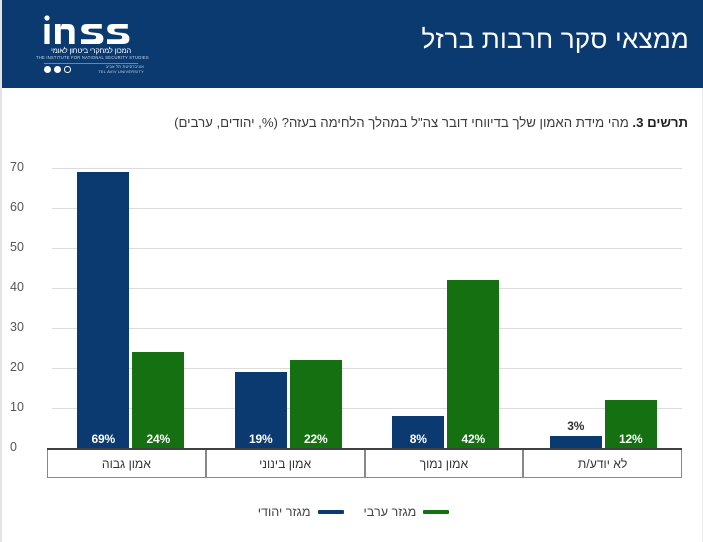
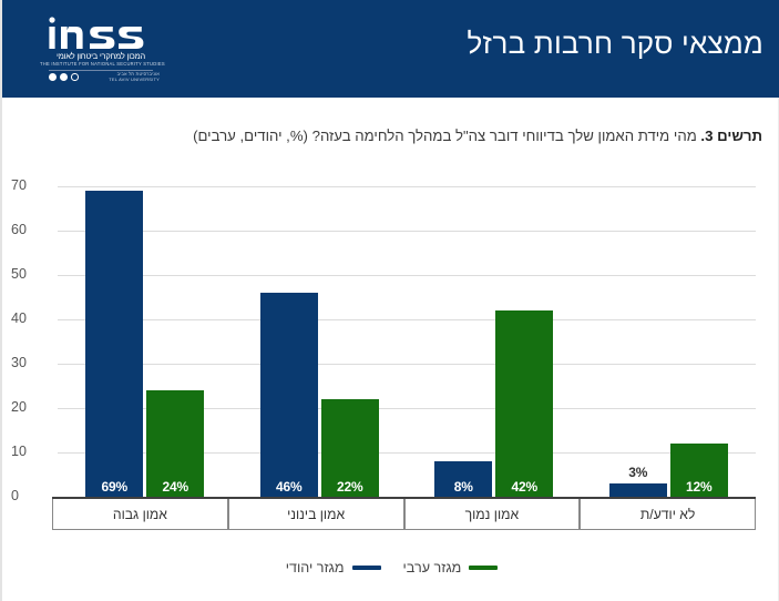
מגזר יהודי/אמון בינוני: 19% -> 46%
